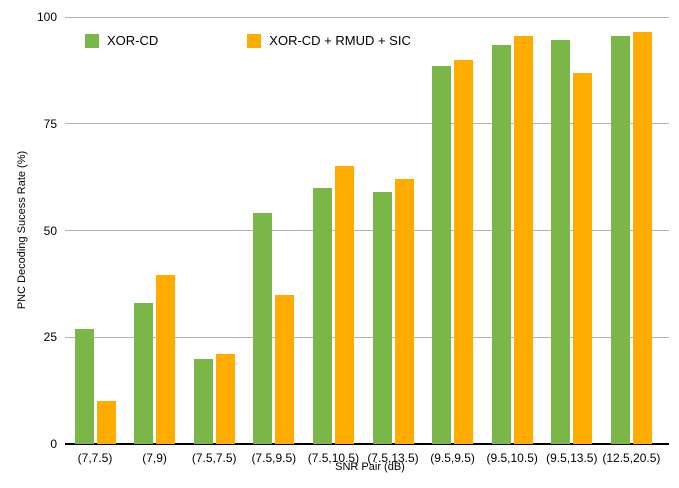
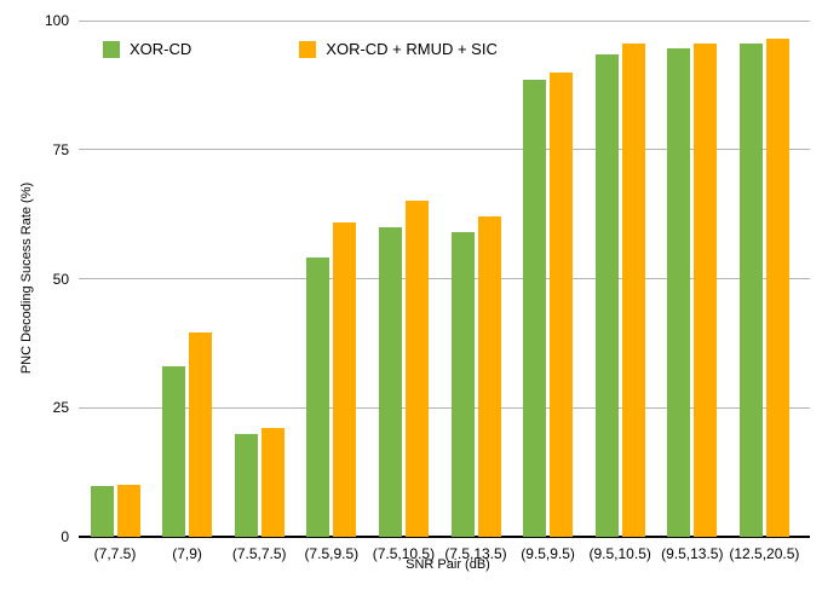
XOR-CD/(7,7.5): 27 -> 10
XOR-CD + RMUD + SIC/(7.5,9.5): 35 -> 61
XOR-CD + RMUD + SIC/(9.5,13.5): 87 -> 96
